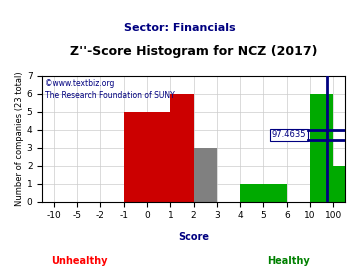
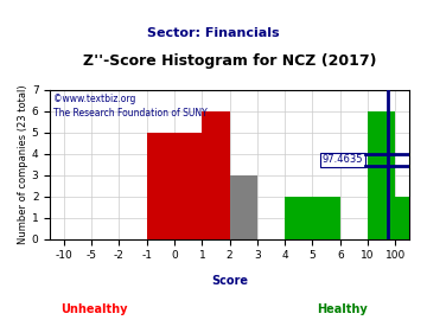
5: 1 -> 2
